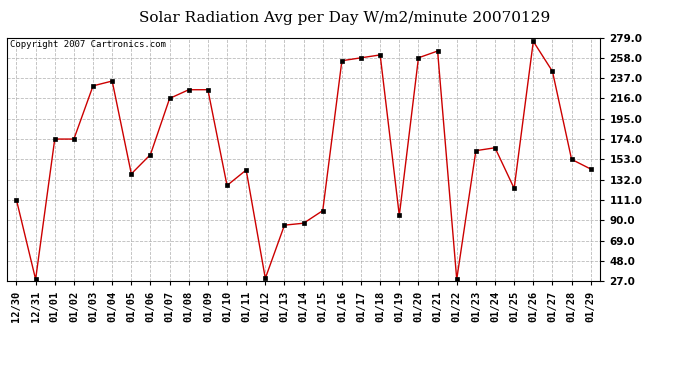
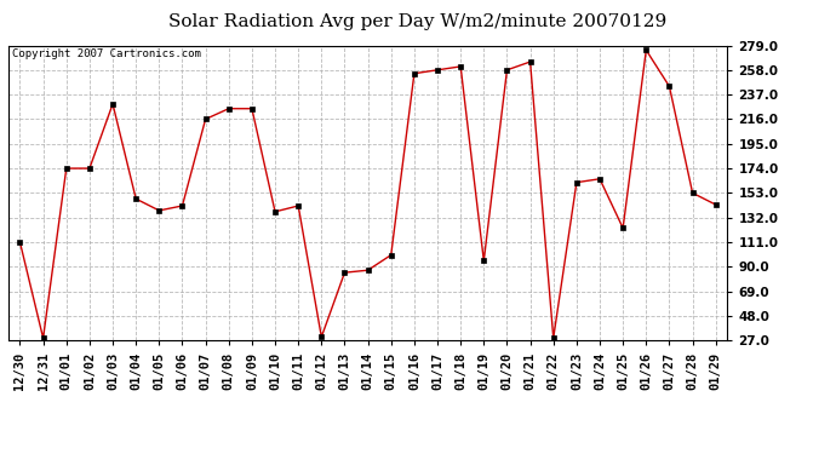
01/04: 234 -> 148
01/06: 158 -> 142
01/10: 126 -> 137
